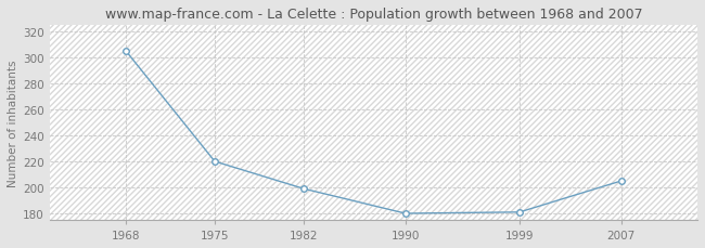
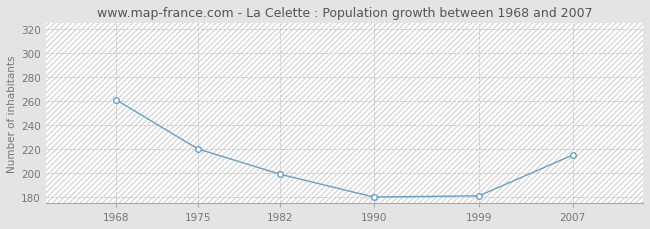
1968: 305 -> 261
2007: 205 -> 215
